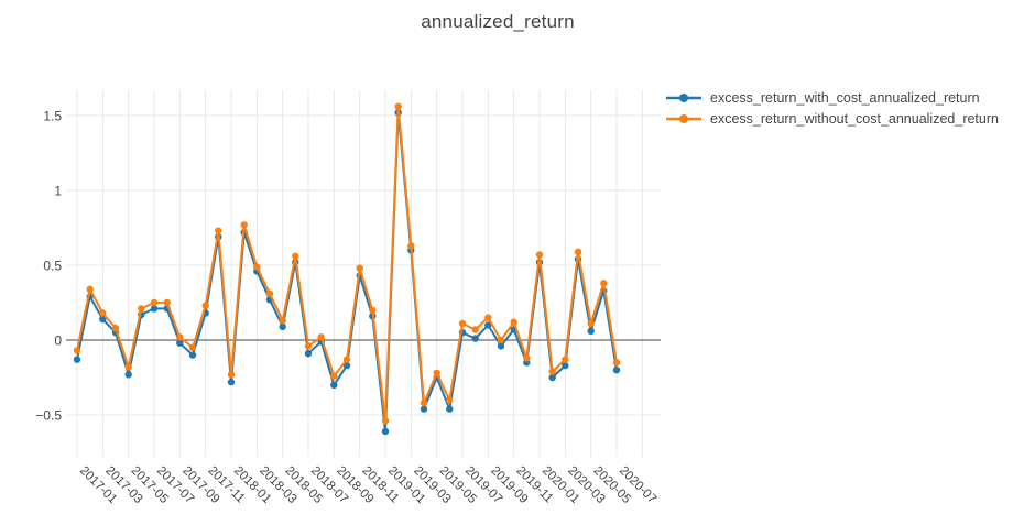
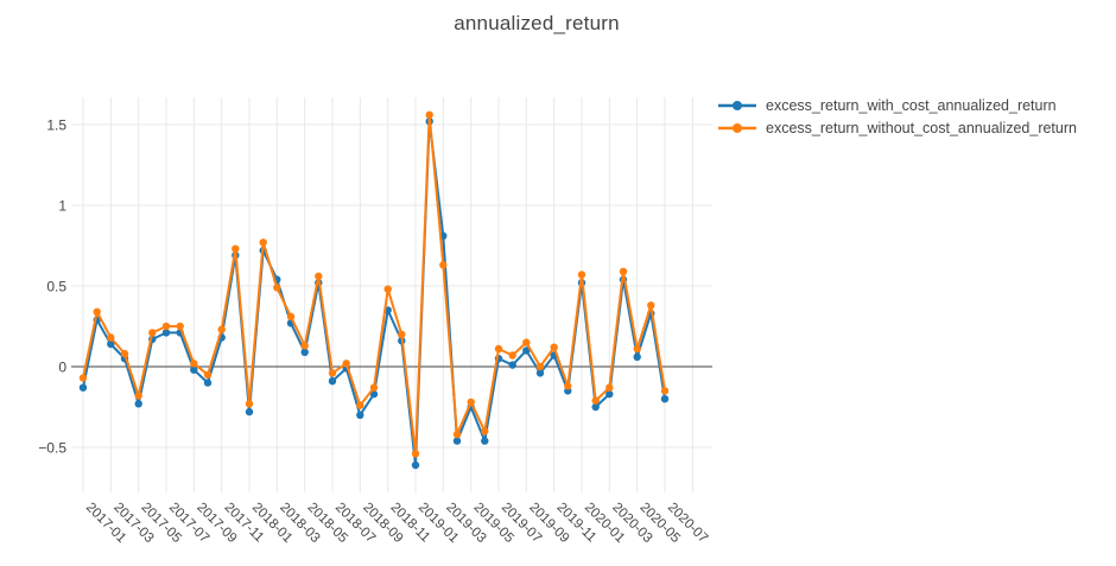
excess_return_with_cost_annualized_return/2018-03: 0.46 -> 0.54
excess_return_with_cost_annualized_return/2018-11: 0.43 -> 0.35
excess_return_with_cost_annualized_return/2019-03: 0.60 -> 0.81
